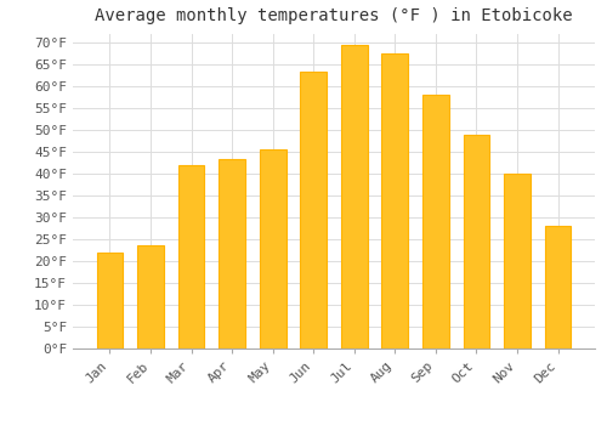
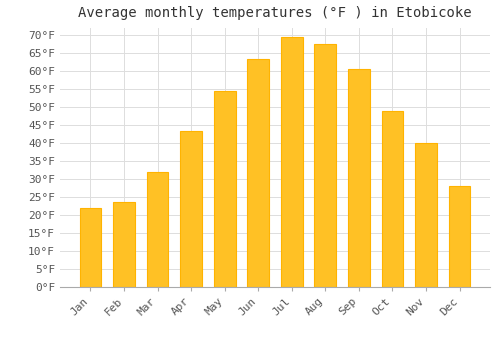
Mar: 42.0°F -> 32.0°F
May: 45.5°F -> 54.5°F
Sep: 58.0°F -> 60.5°F
